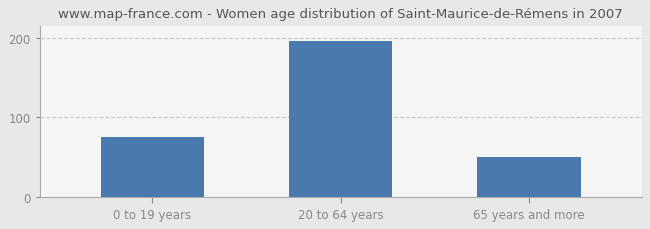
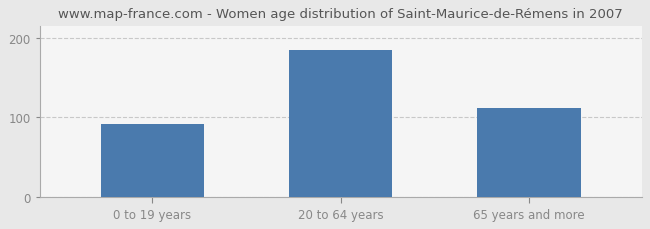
0 to 19 years: 75 -> 92
20 to 64 years: 196 -> 184
65 years and more: 50 -> 112
